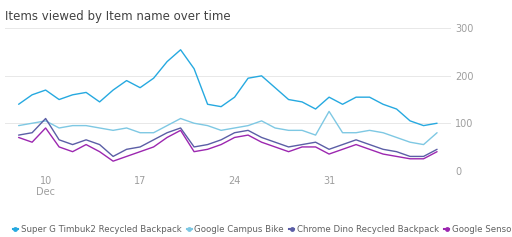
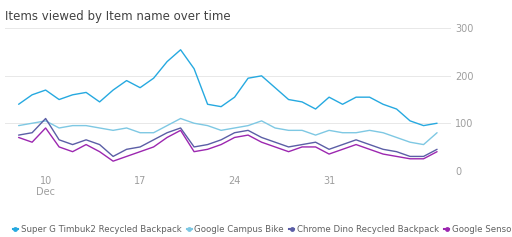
Google Campus Bike/31: 125 -> 85
